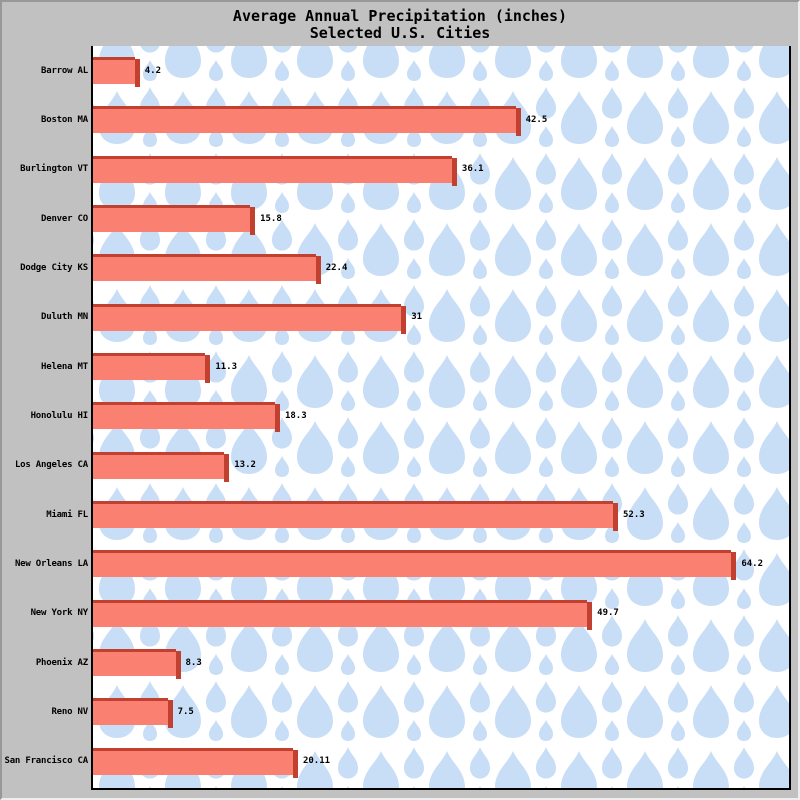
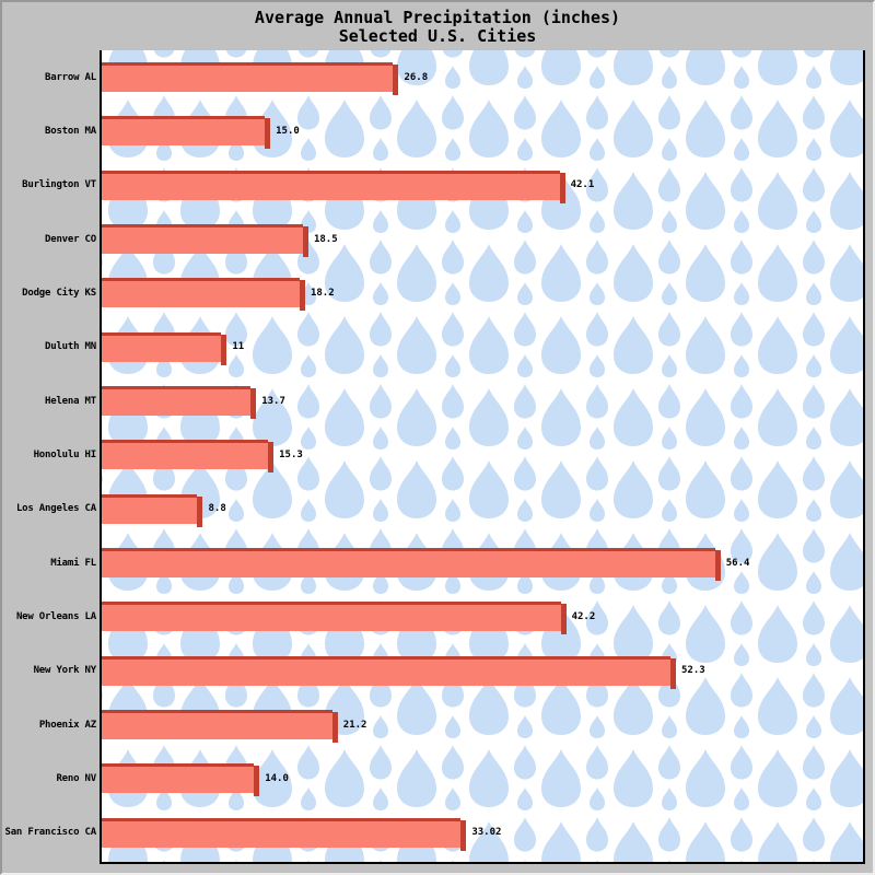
Barrow AL: 4.2 -> 26.8
Boston MA: 42.5 -> 15.0
Burlington VT: 36.1 -> 42.1
Denver CO: 15.8 -> 18.5
Dodge City KS: 22.4 -> 18.2
Duluth MN: 31 -> 11
Helena MT: 11.3 -> 13.7
Honolulu HI: 18.3 -> 15.3
Los Angeles CA: 13.2 -> 8.8
Miami FL: 52.3 -> 56.4
New Orleans LA: 64.2 -> 42.2
New York NY: 49.7 -> 52.3
Phoenix AZ: 8.3 -> 21.2
Reno NV: 7.5 -> 14.0
San Francisco CA: 20.11 -> 33.02
